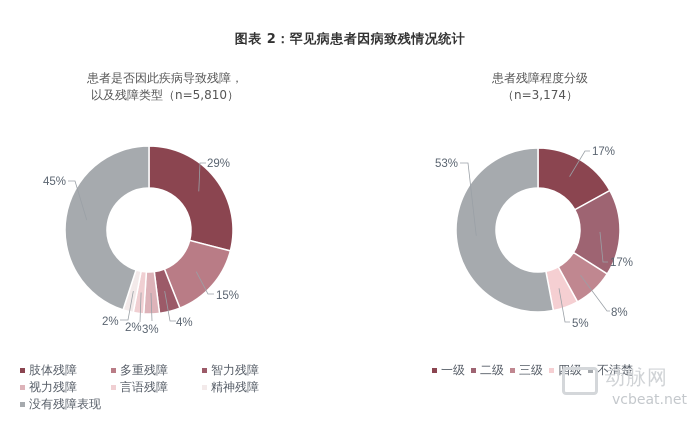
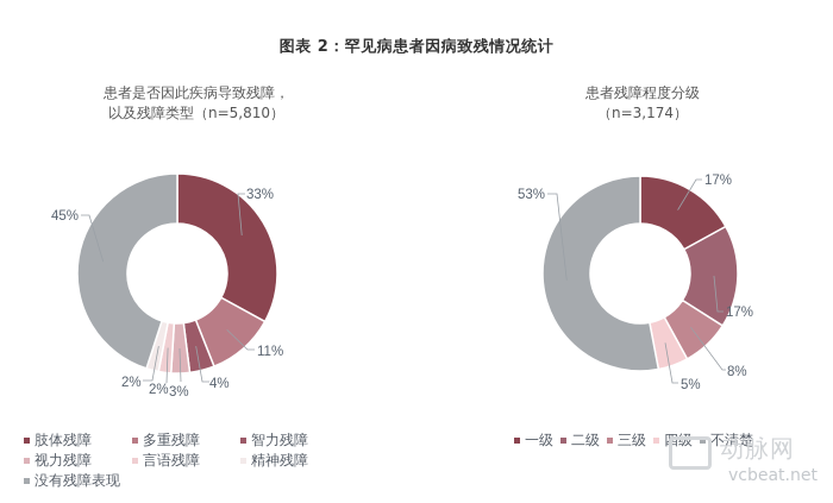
患者是否因此疾病导致残障，以及残障类型（n=5,810）/肢体残障: 29% -> 33%
患者是否因此疾病导致残障，以及残障类型（n=5,810）/多重残障: 15% -> 11%
